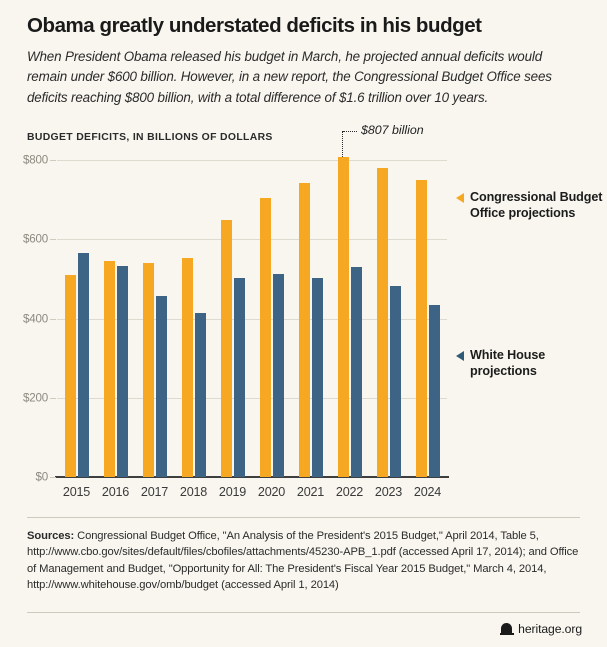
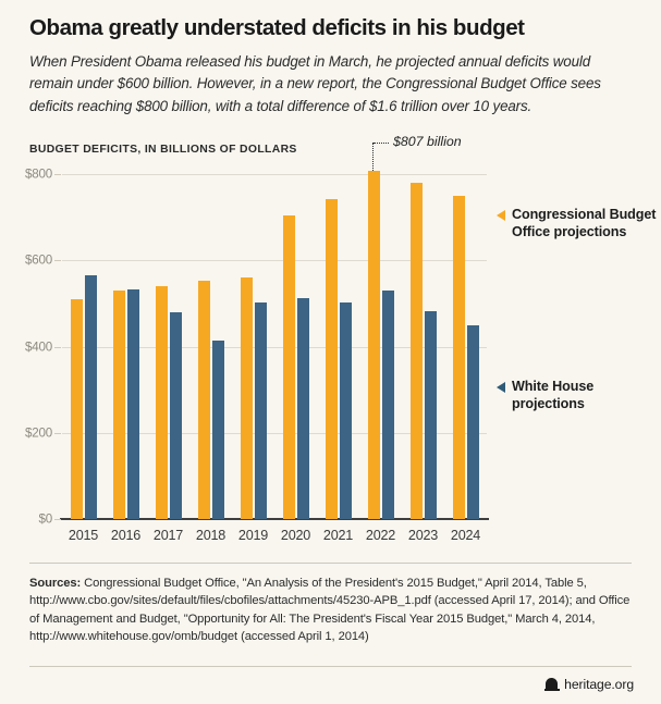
Congressional Budget Office projections/2016: $540 -> $530
White House projections/2017: $460 -> $480
Congressional Budget Office projections/2019: $650 -> $560
White House projections/2024: $430 -> $450
